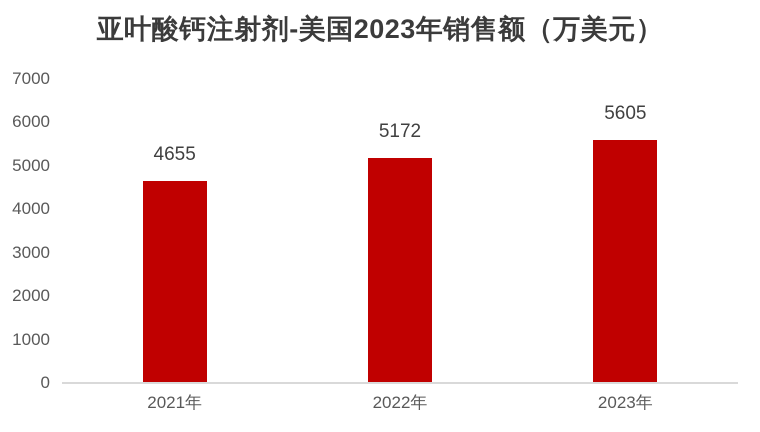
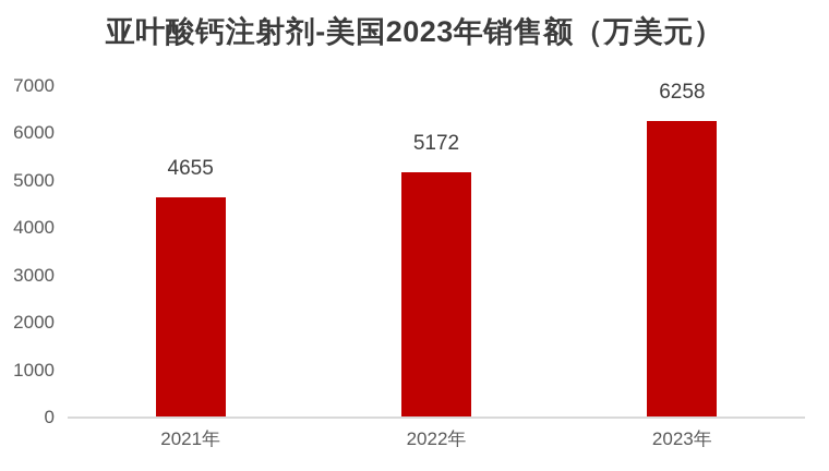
2023年: 5605 -> 6258
